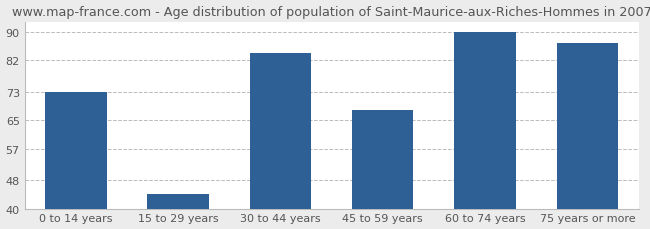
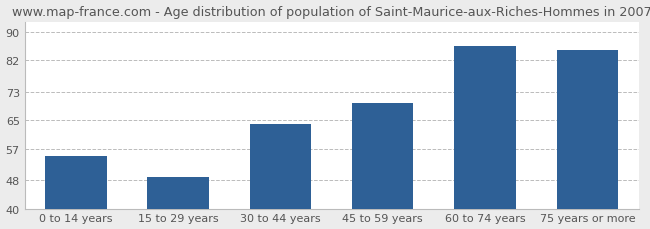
0 to 14 years: 73 -> 55
15 to 29 years: 44 -> 49
30 to 44 years: 84 -> 64
45 to 59 years: 68 -> 70
60 to 74 years: 90 -> 86
75 years or more: 87 -> 85
